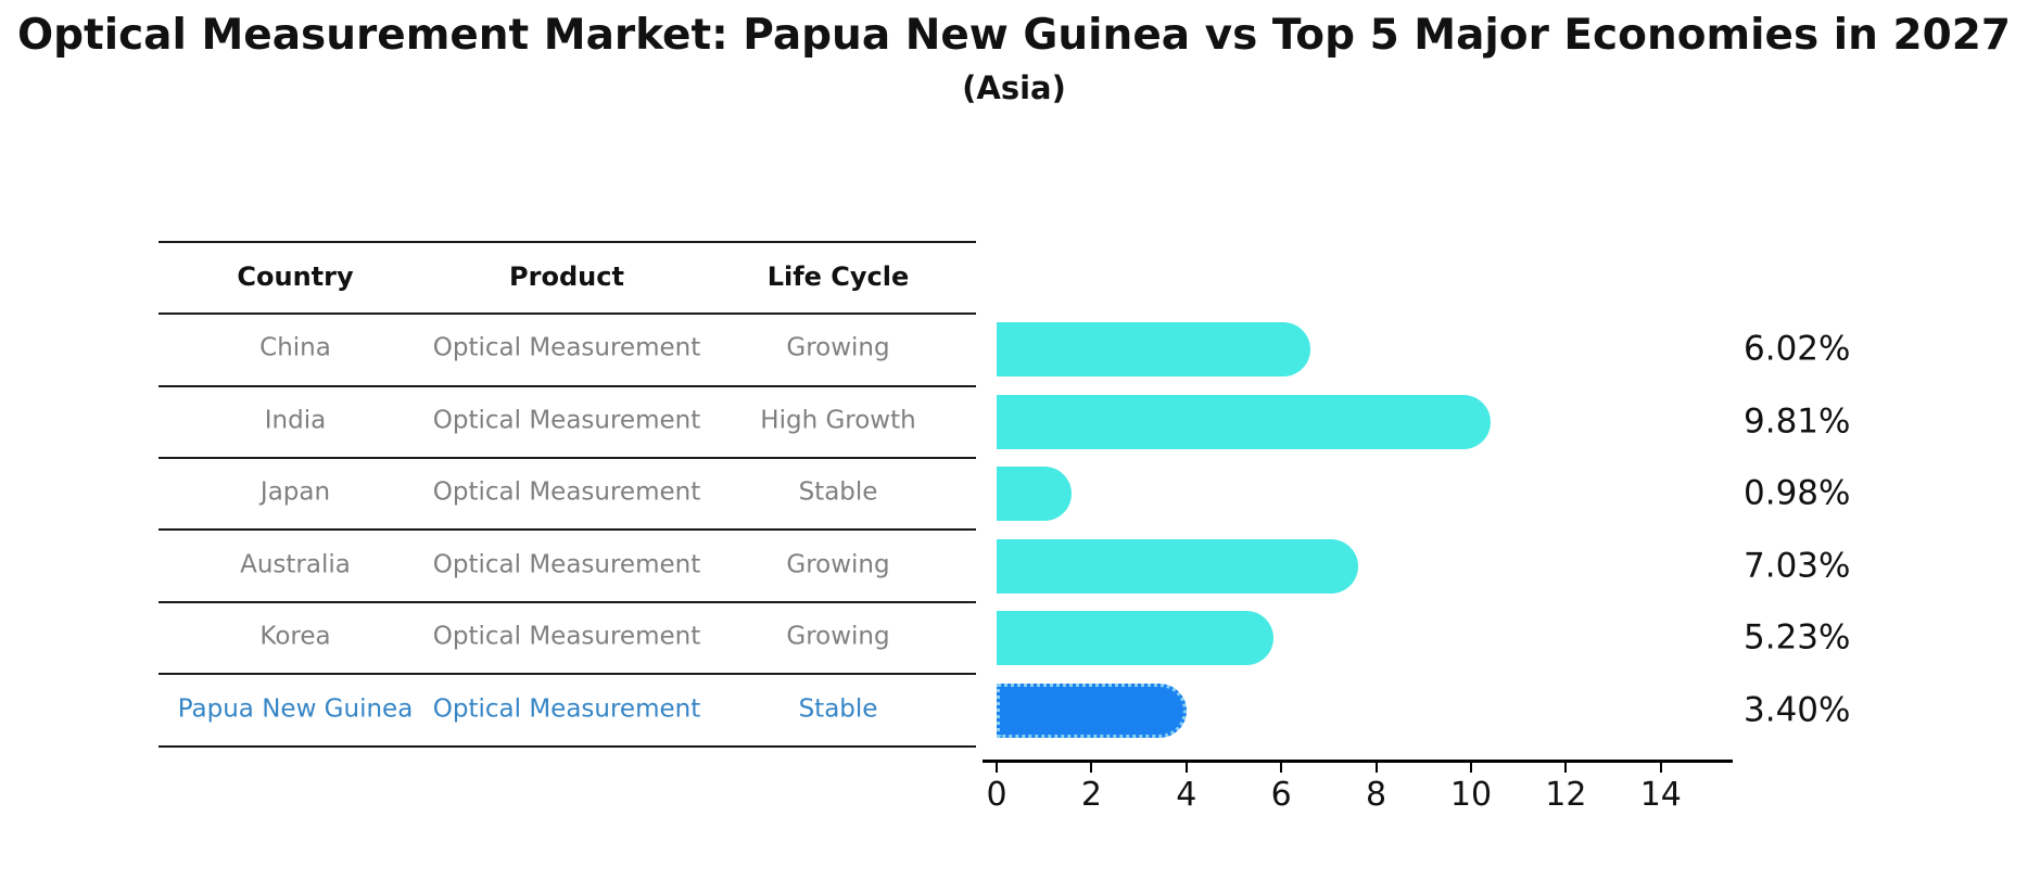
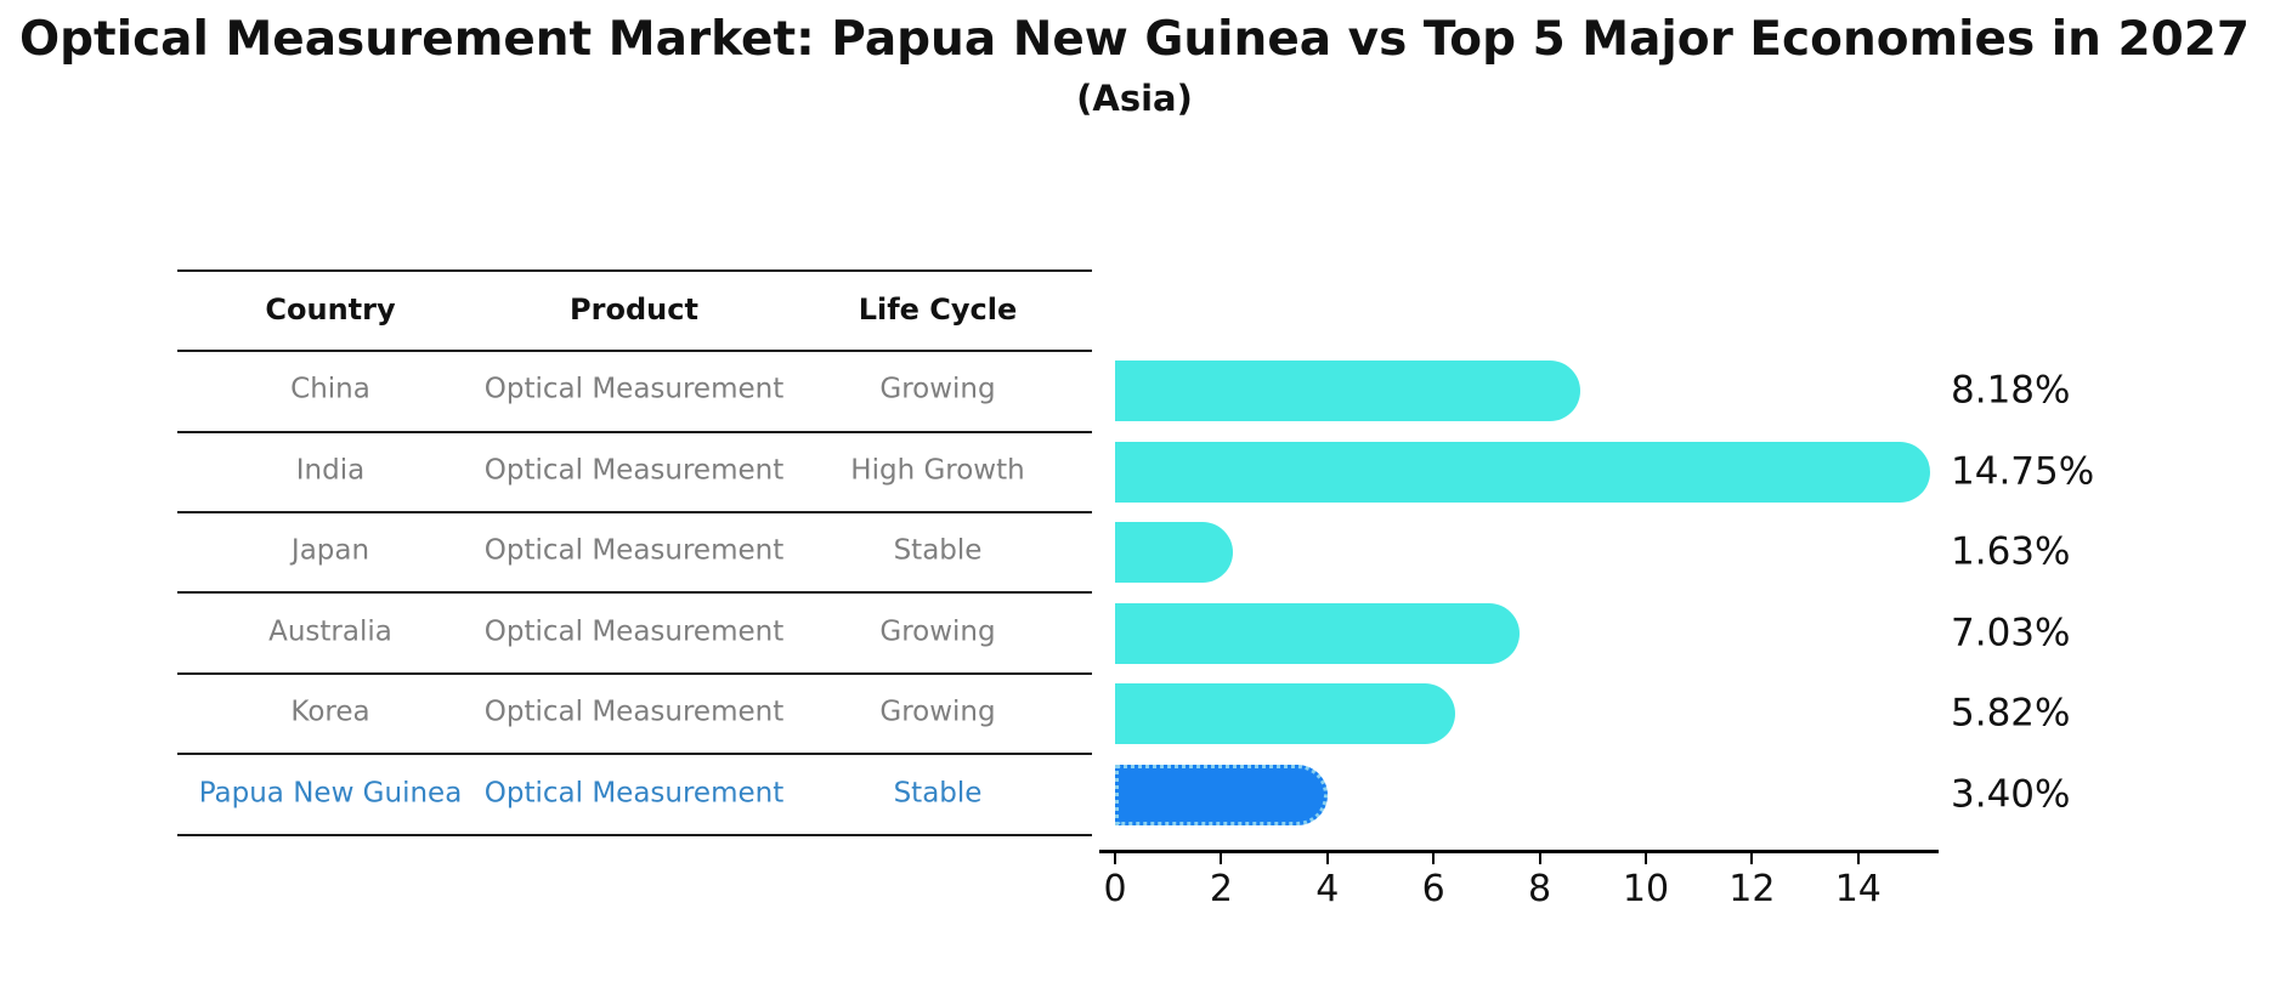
China: 6.02% -> 8.18%
India: 9.81% -> 14.75%
Japan: 0.98% -> 1.63%
Korea: 5.23% -> 5.82%
